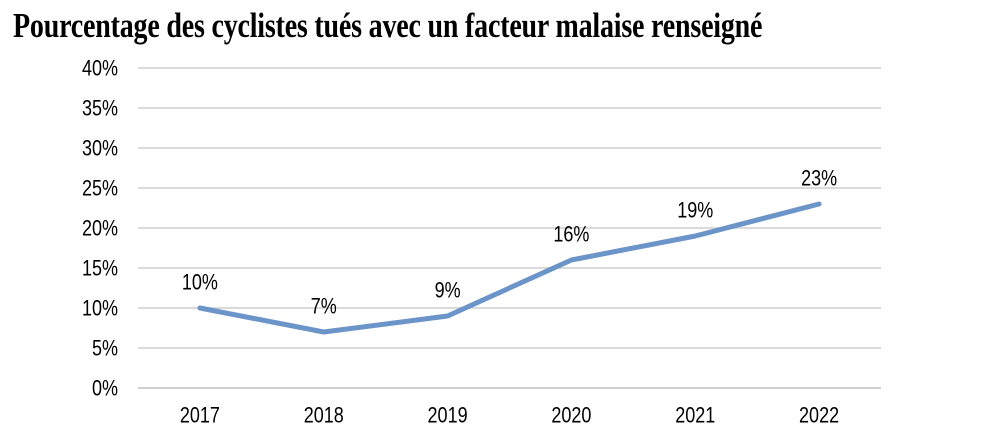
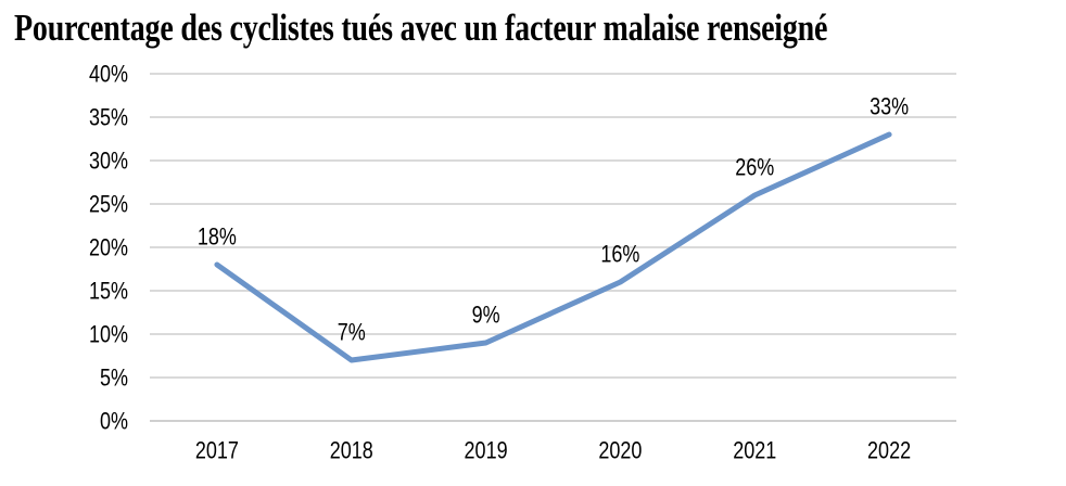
2017: 10% -> 18%
2021: 19% -> 26%
2022: 23% -> 33%
